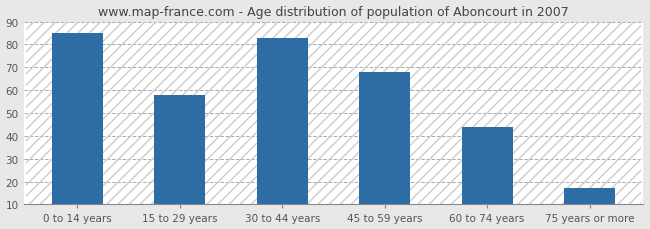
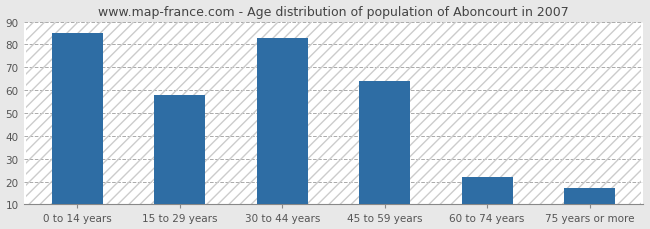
45 to 59 years: 68 -> 64
60 to 74 years: 44 -> 22
